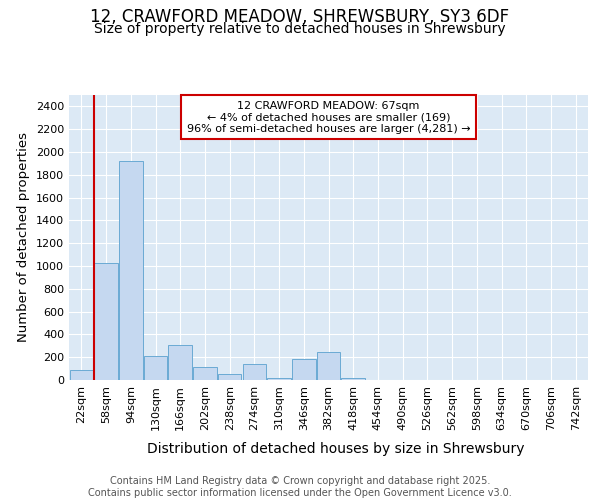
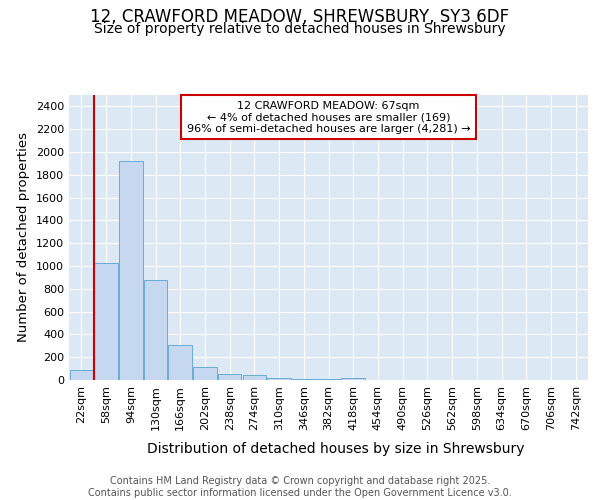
130sqm: 210 -> 880
274sqm: 140 -> 40
346sqm: 180 -> 10
382sqm: 250 -> 0
